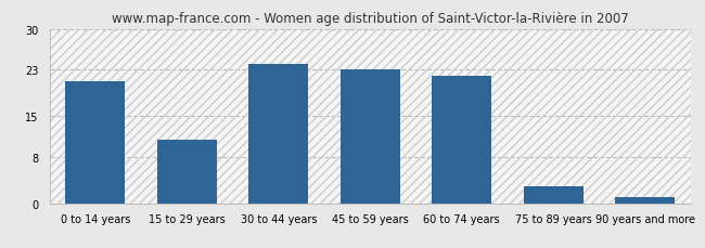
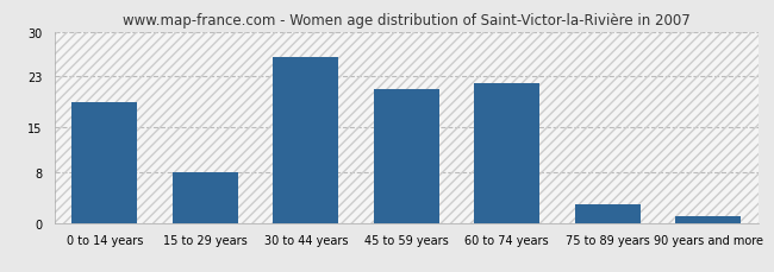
0 to 14 years: 21 -> 19
15 to 29 years: 11 -> 8
30 to 44 years: 24 -> 26
45 to 59 years: 23 -> 21
